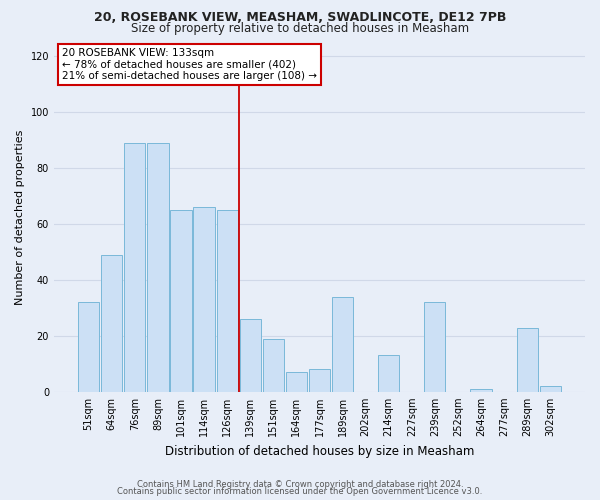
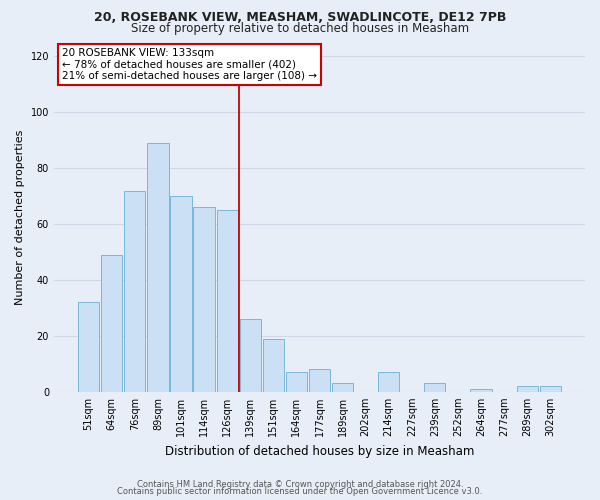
76sqm: 89 -> 72
101sqm: 65 -> 70
189sqm: 34 -> 3
214sqm: 13 -> 7
239sqm: 32 -> 3
289sqm: 23 -> 2
